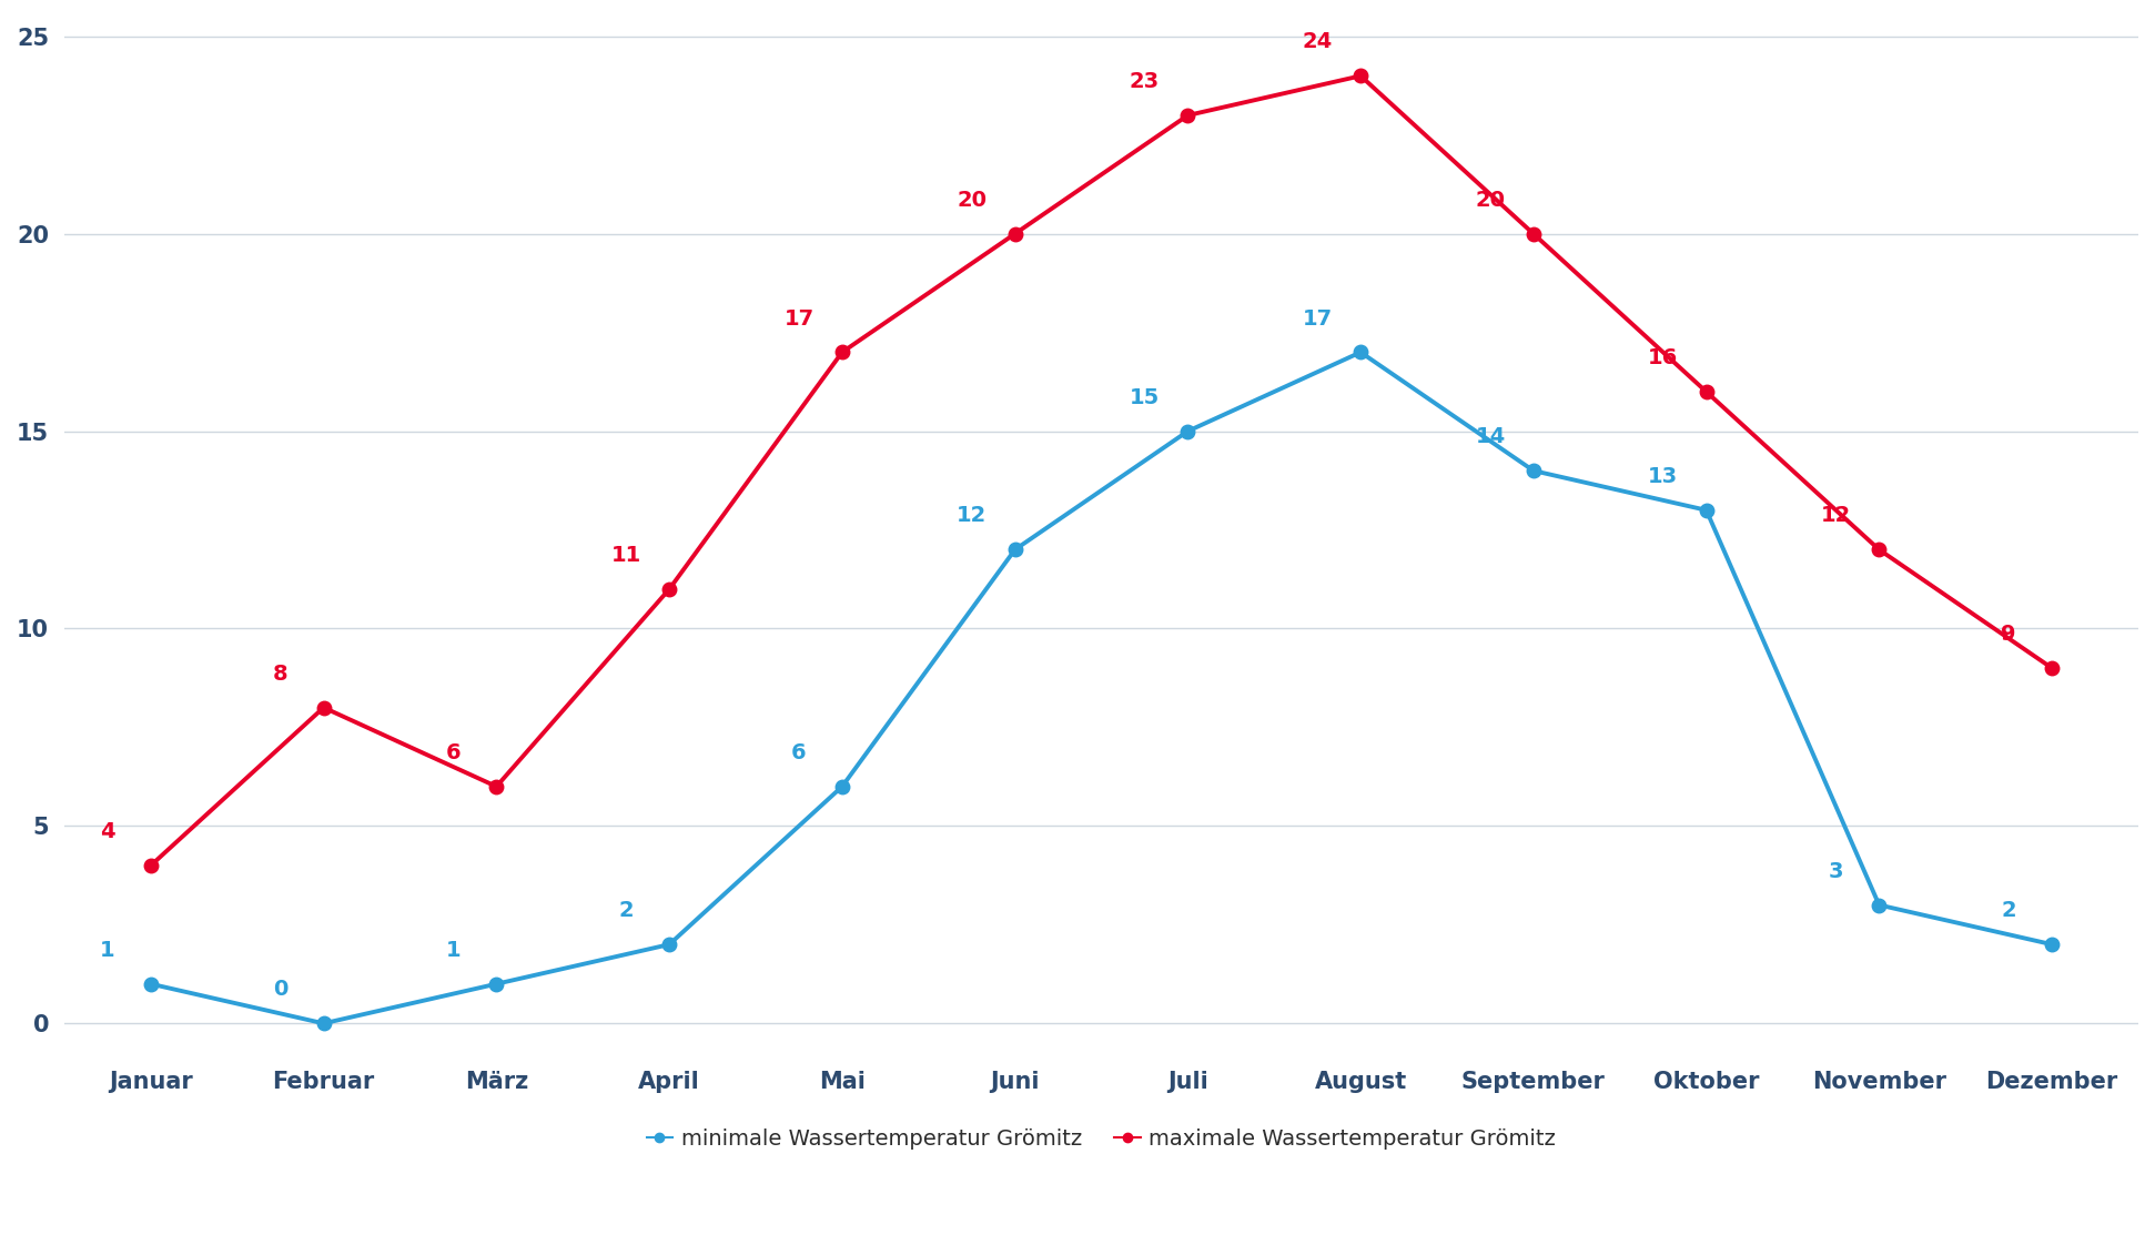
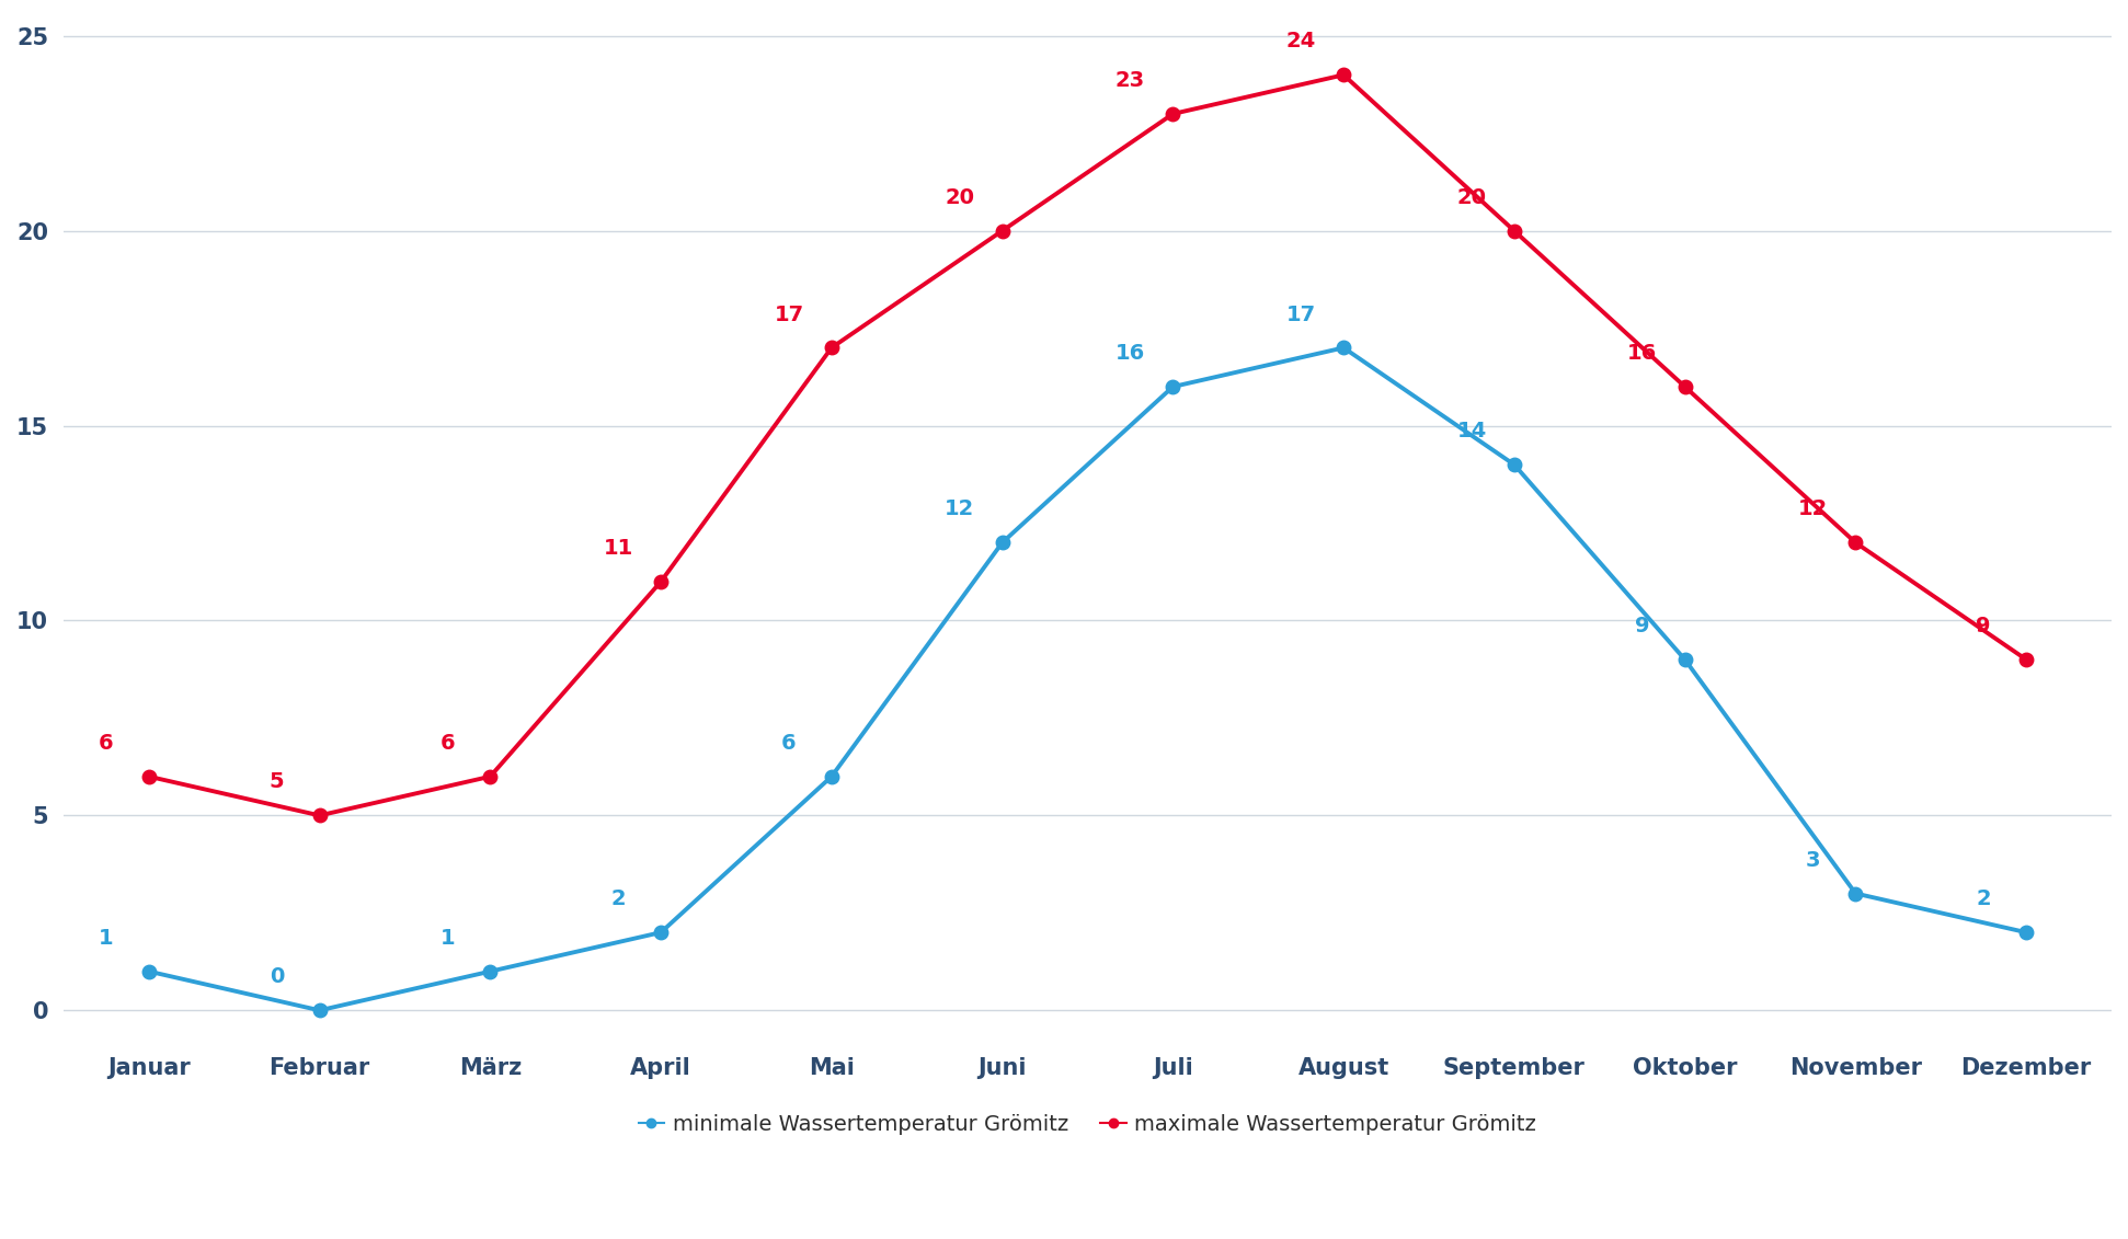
maximale Wassertemperatur Grömitz/Januar: 4 -> 6
maximale Wassertemperatur Grömitz/Februar: 8 -> 5
minimale Wassertemperatur Grömitz/Juli: 15 -> 16
minimale Wassertemperatur Grömitz/Oktober: 13 -> 9
